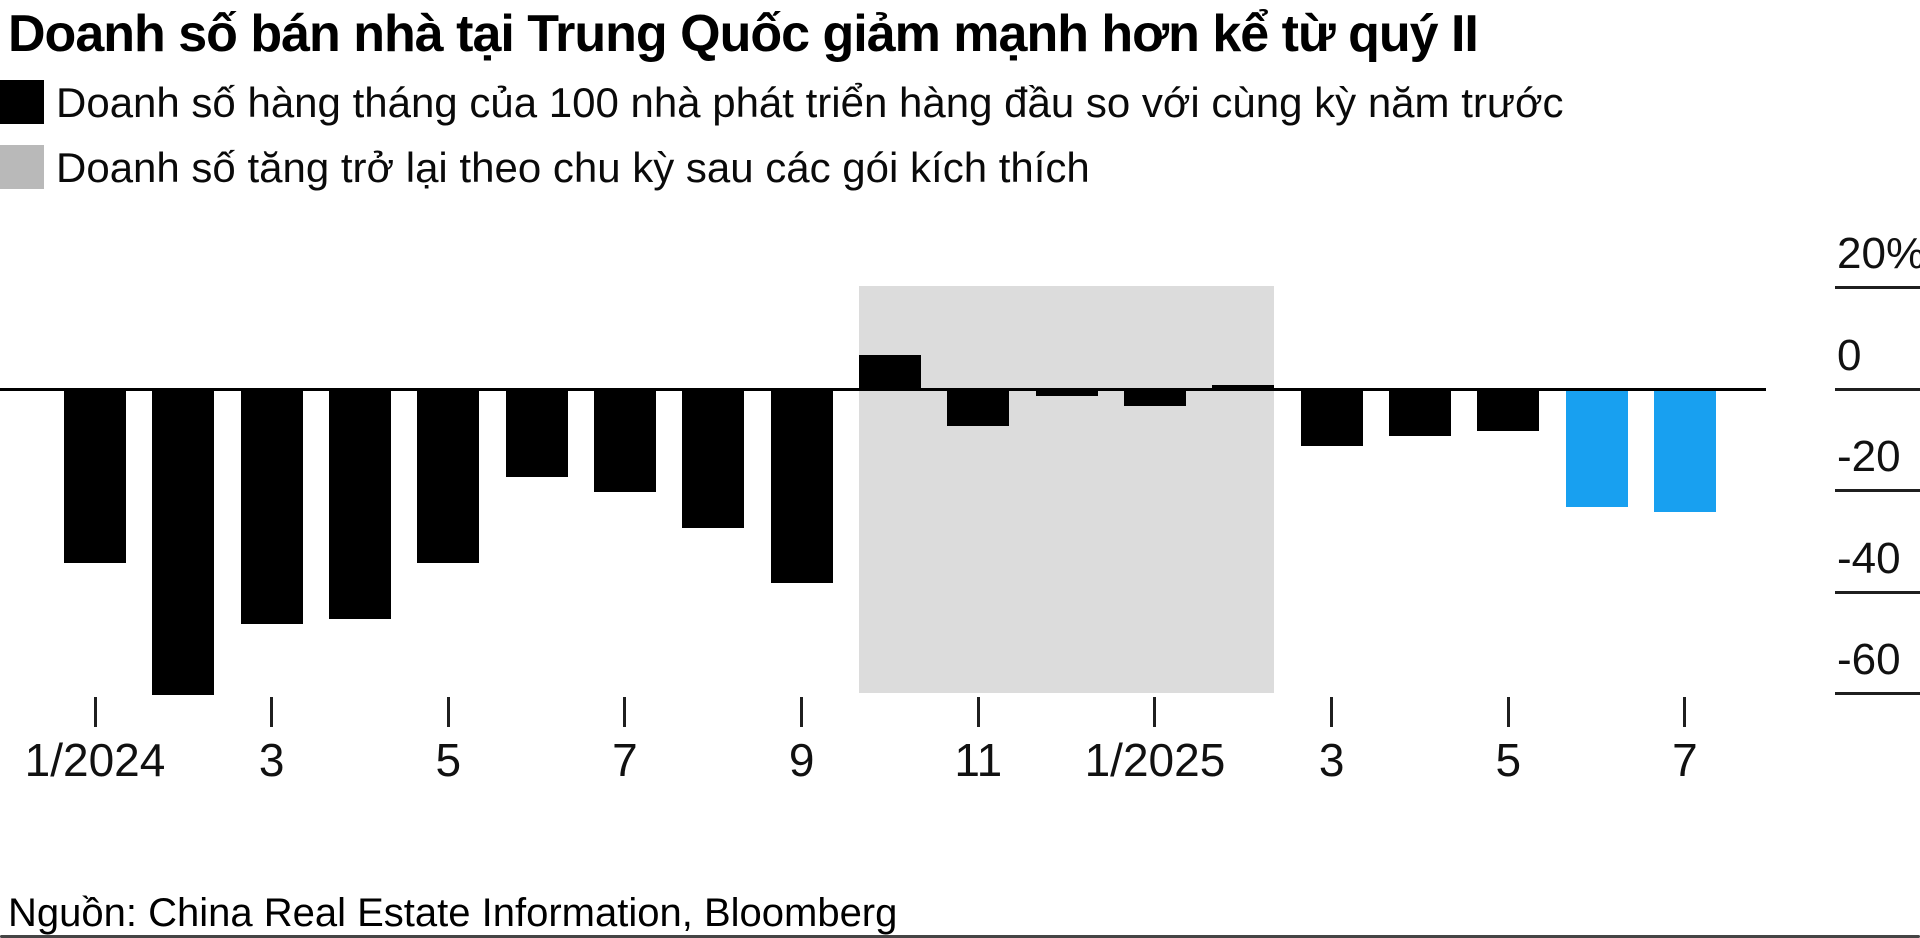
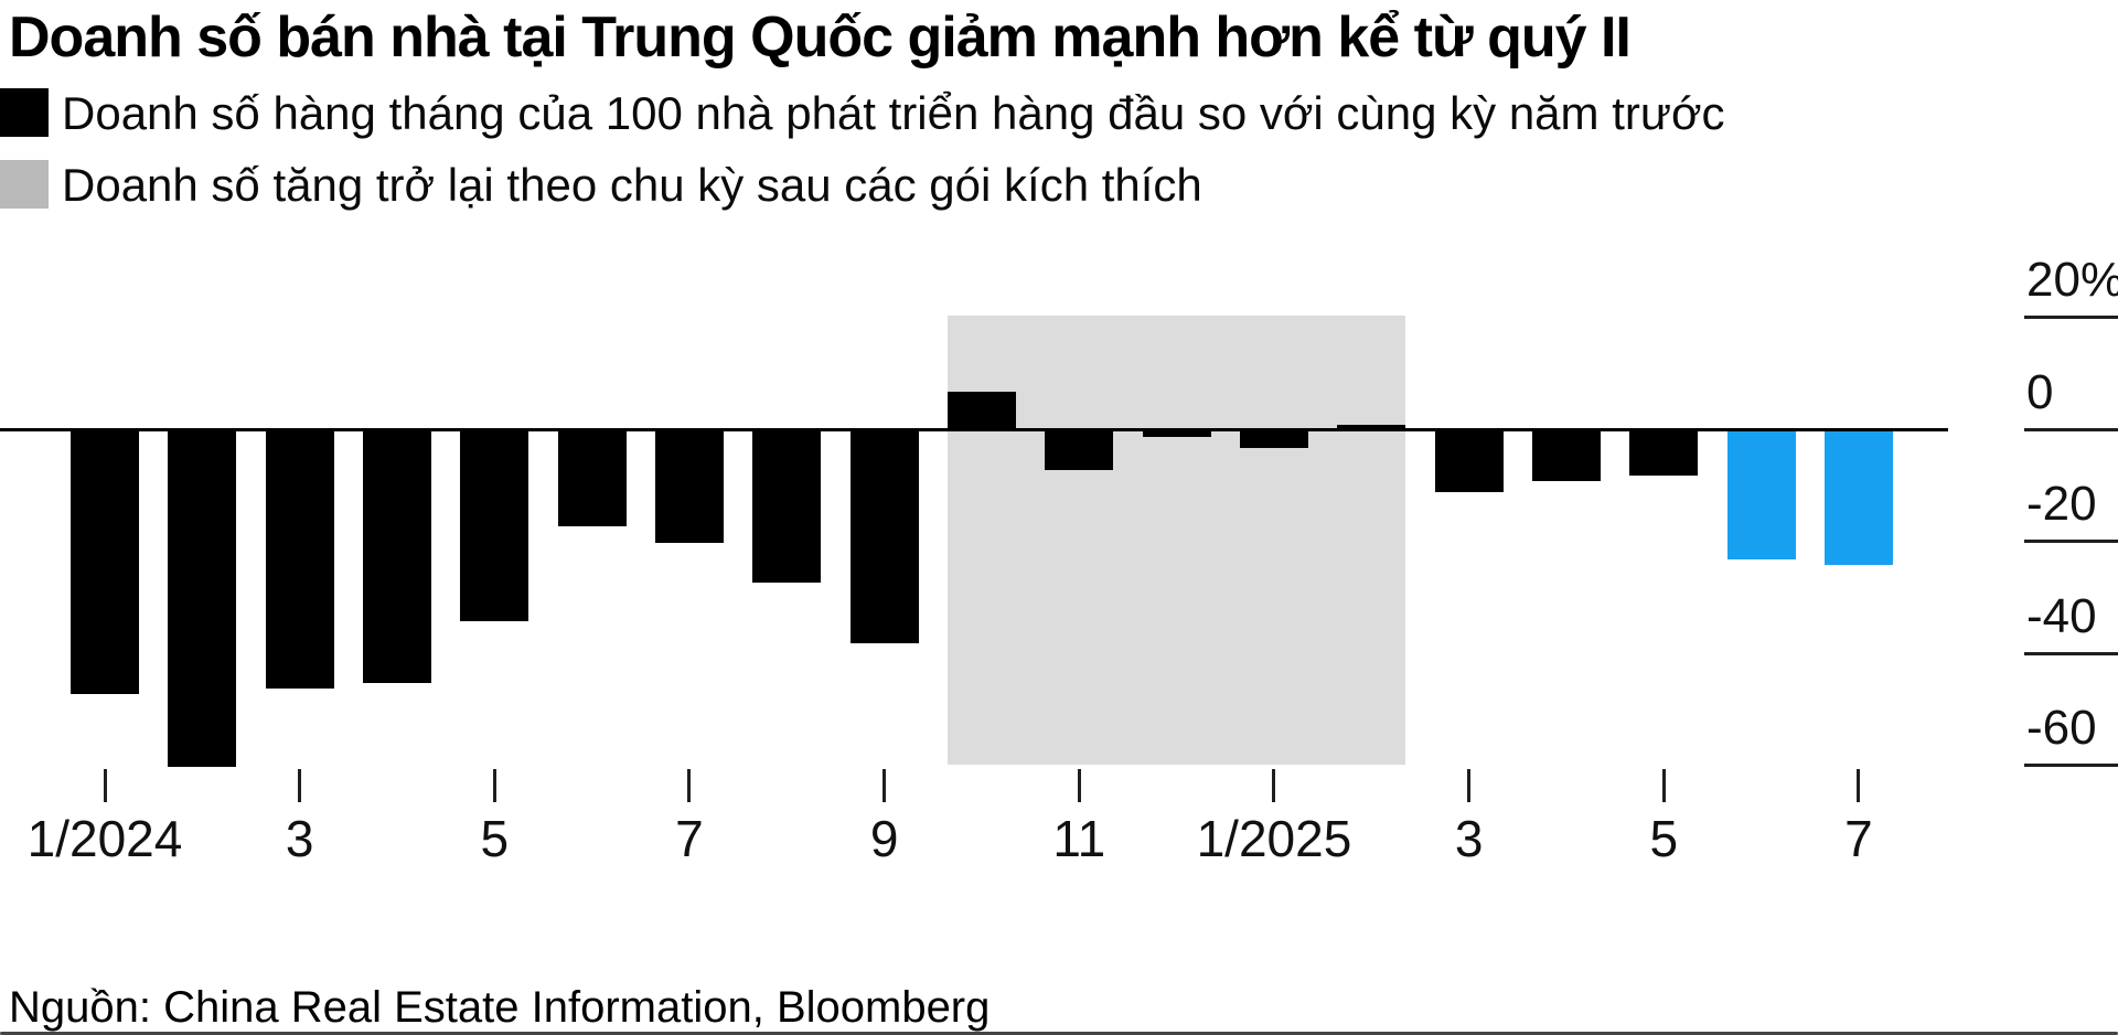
1/2024: -34% -> -47%
